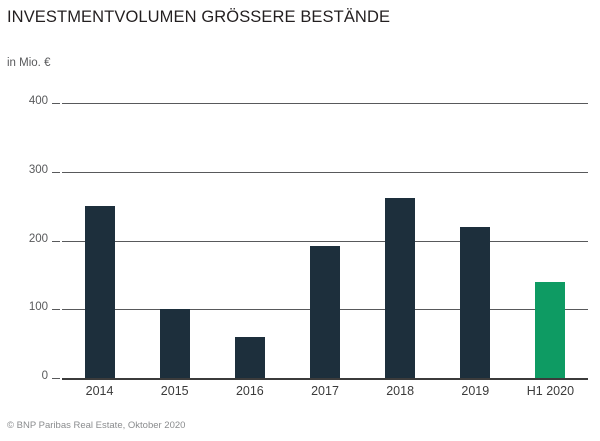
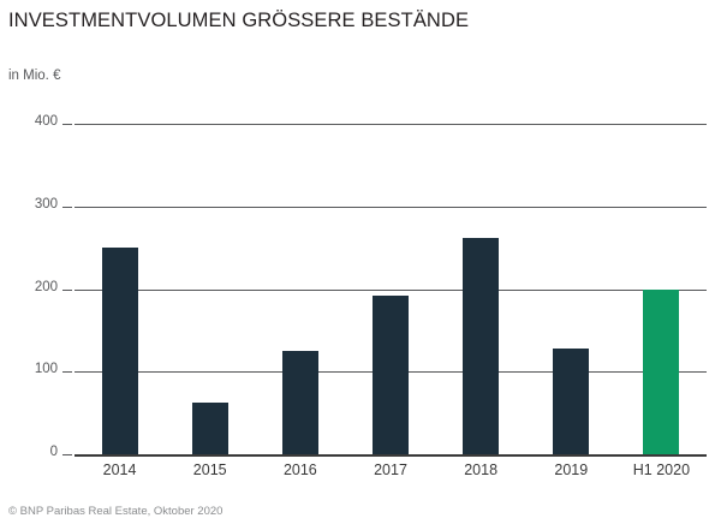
2015: 100 -> 60
2016: 60 -> 120
2019: 220 -> 130
H1 2020: 140 -> 200
